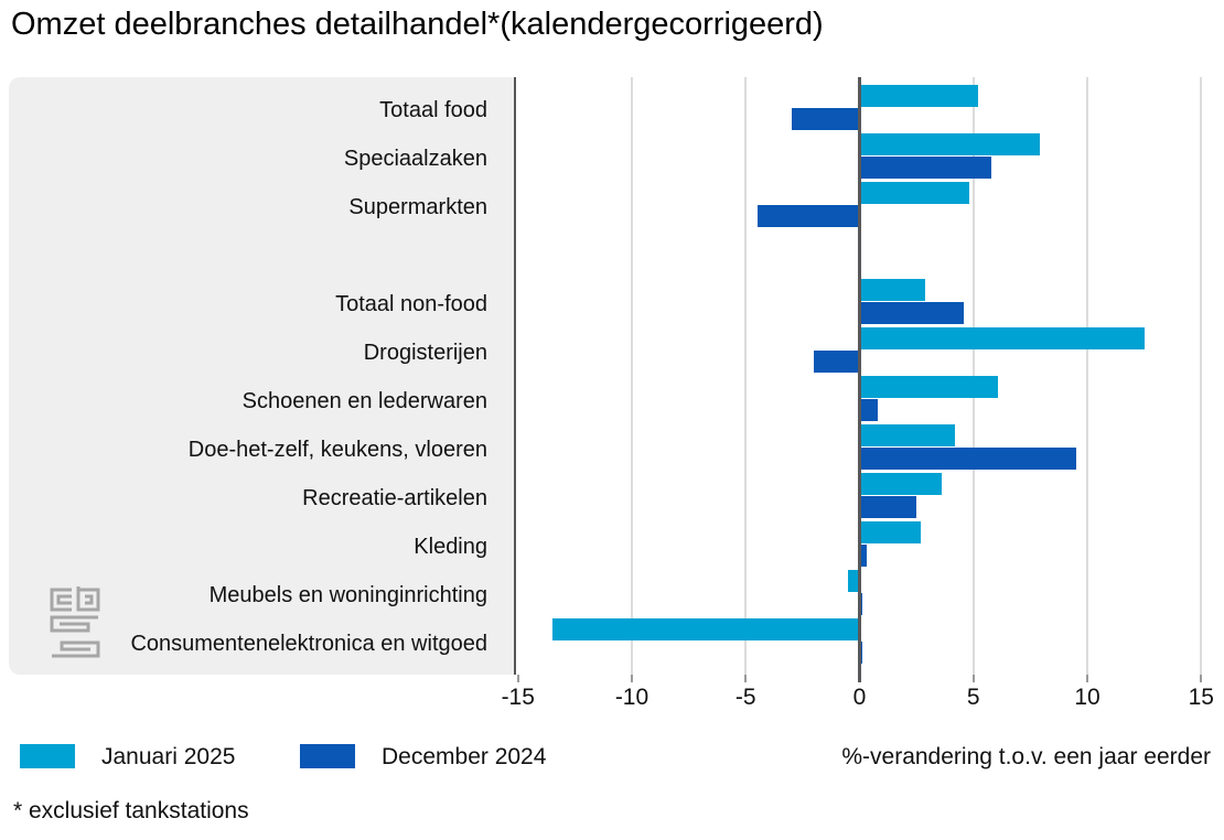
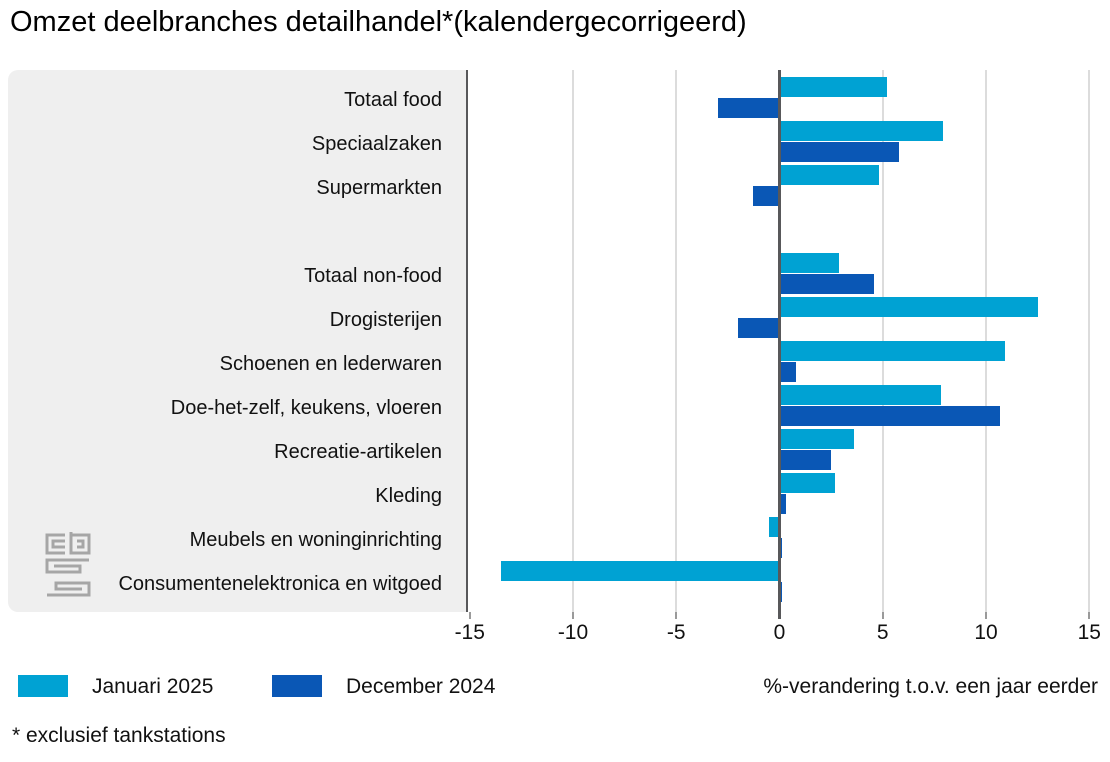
December 2024/Supermarkten: -4.5 -> -1.3
Januari 2025/Schoenen en lederwaren: 6.1 -> 10.9
Januari 2025/Doe-het-zelf, keukens, vloeren: 4.2 -> 7.8
December 2024/Doe-het-zelf, keukens, vloeren: 9.5 -> 10.7
